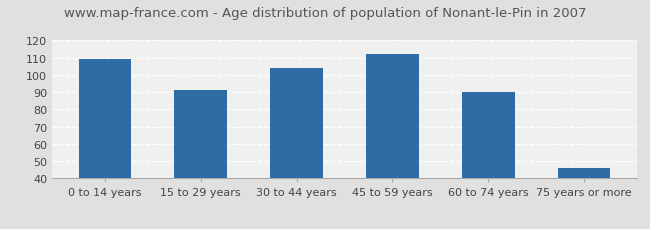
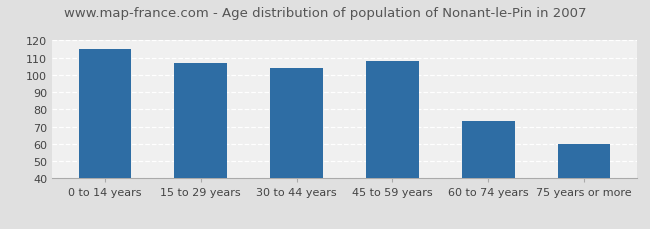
0 to 14 years: 109 -> 115
15 to 29 years: 91 -> 107
45 to 59 years: 112 -> 108
60 to 74 years: 90 -> 73
75 years or more: 46 -> 60
